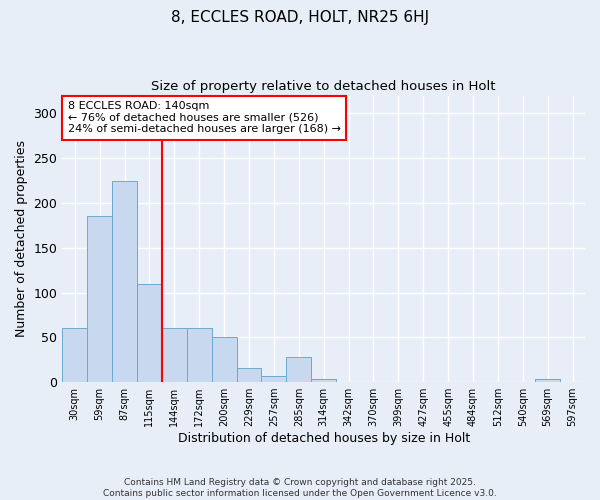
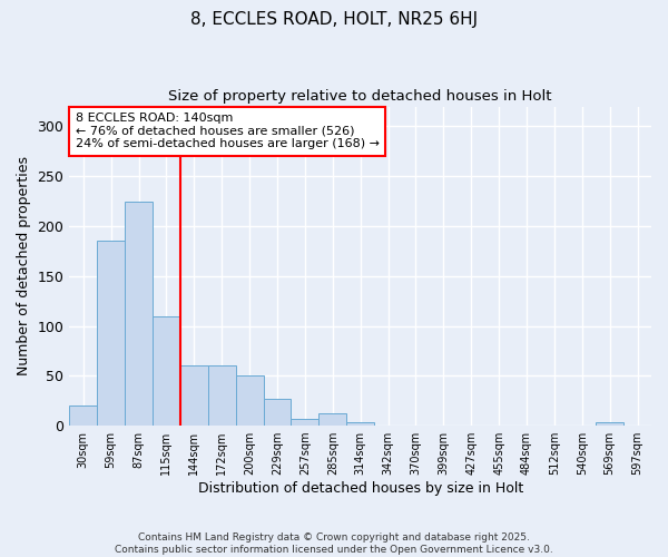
30sqm: 60 -> 20
229sqm: 16 -> 27
285sqm: 28 -> 12
